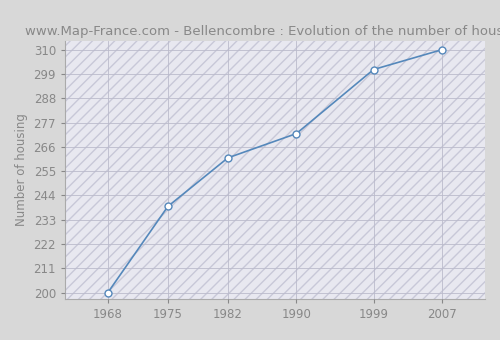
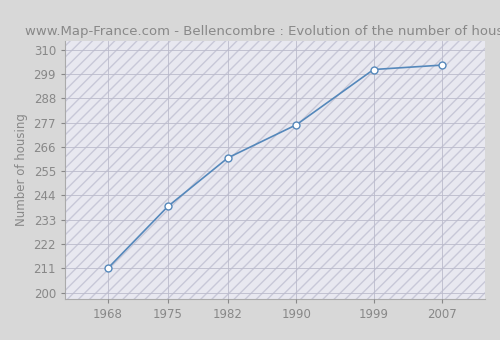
1968: 200 -> 211
1990: 272 -> 276
2007: 310 -> 303
